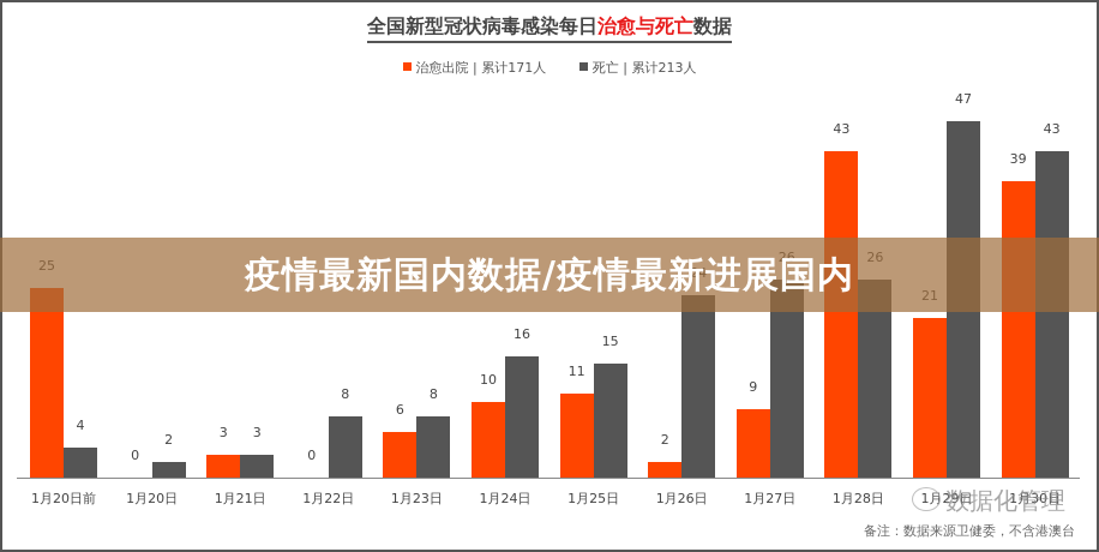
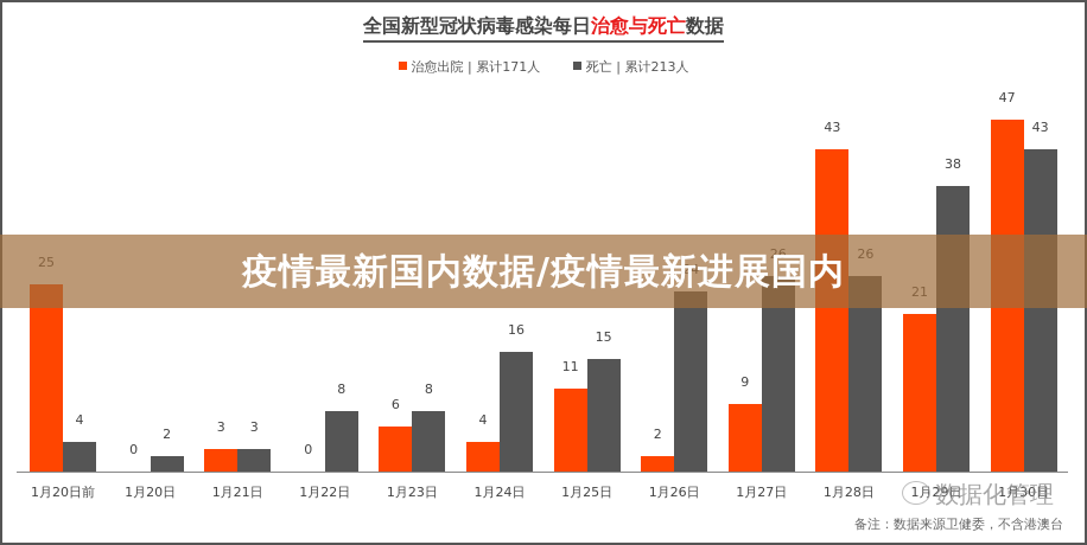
治愈出院 | 累计171人/1月24日: 10 -> 4
死亡 | 累计213人/1月29日: 47 -> 38
治愈出院 | 累计171人/1月30日: 39 -> 47
